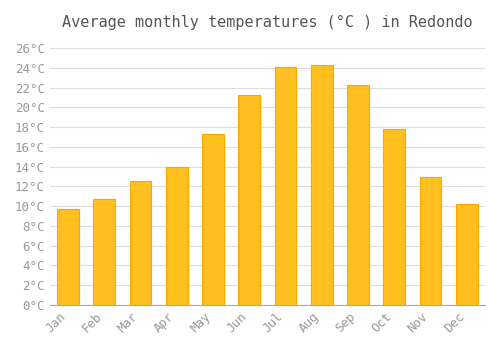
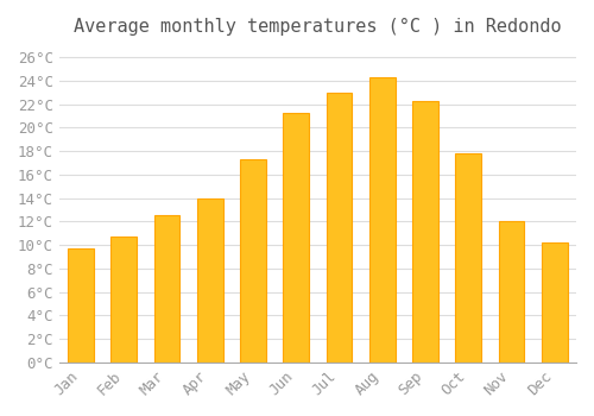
Jul: 24.1°C -> 23.0°C
Nov: 13.0°C -> 12.0°C
